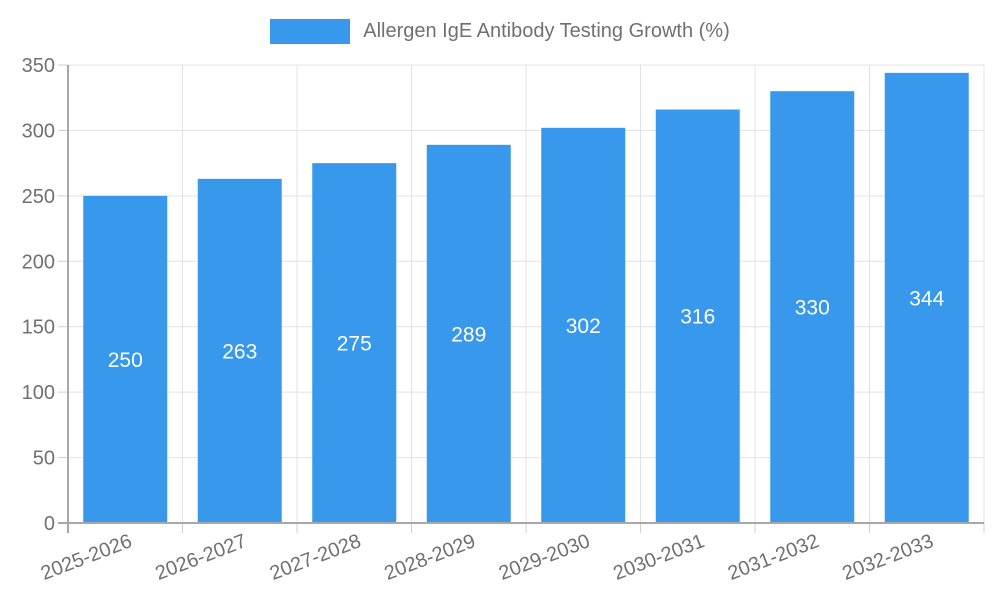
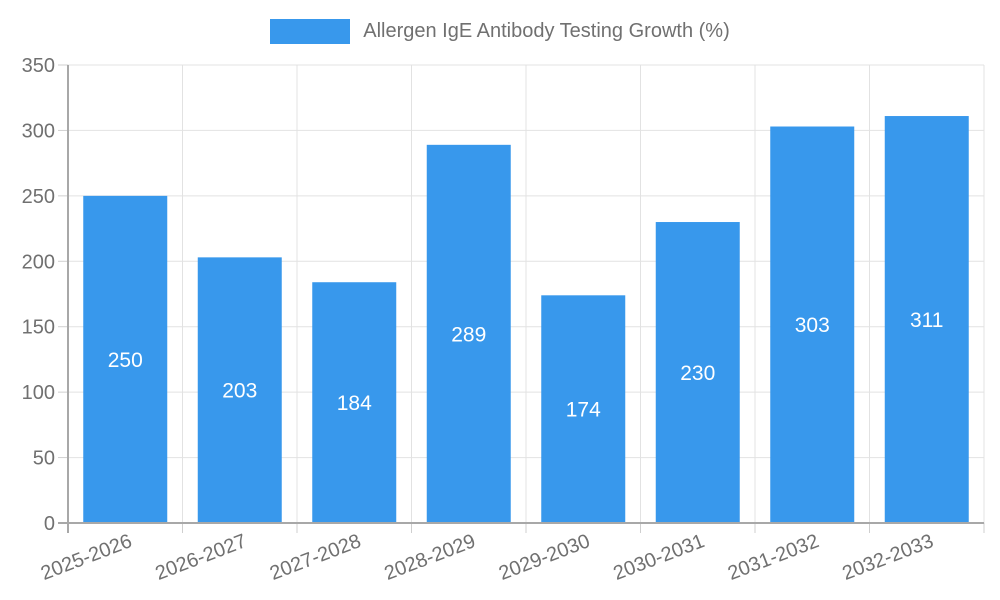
2026-2027: 263 -> 203
2027-2028: 275 -> 184
2029-2030: 302 -> 174
2030-2031: 316 -> 230
2031-2032: 330 -> 303
2032-2033: 344 -> 311
